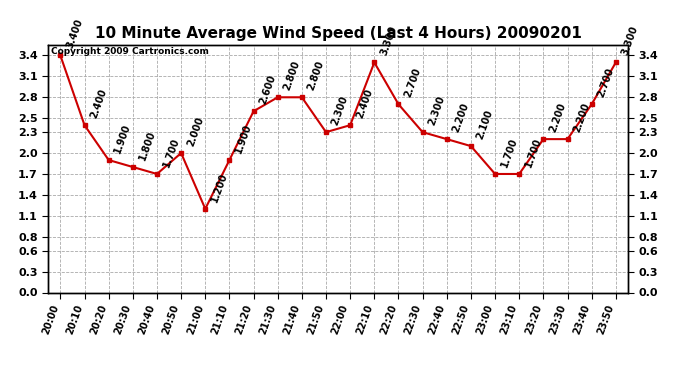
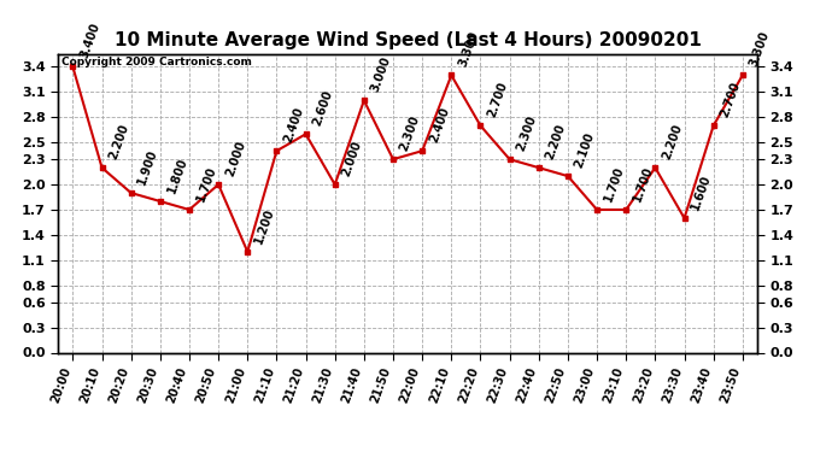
20:10: 2.400 -> 2.200
21:10: 1.900 -> 2.400
21:30: 2.800 -> 2.000
21:40: 2.800 -> 3.000
23:30: 2.200 -> 1.600
